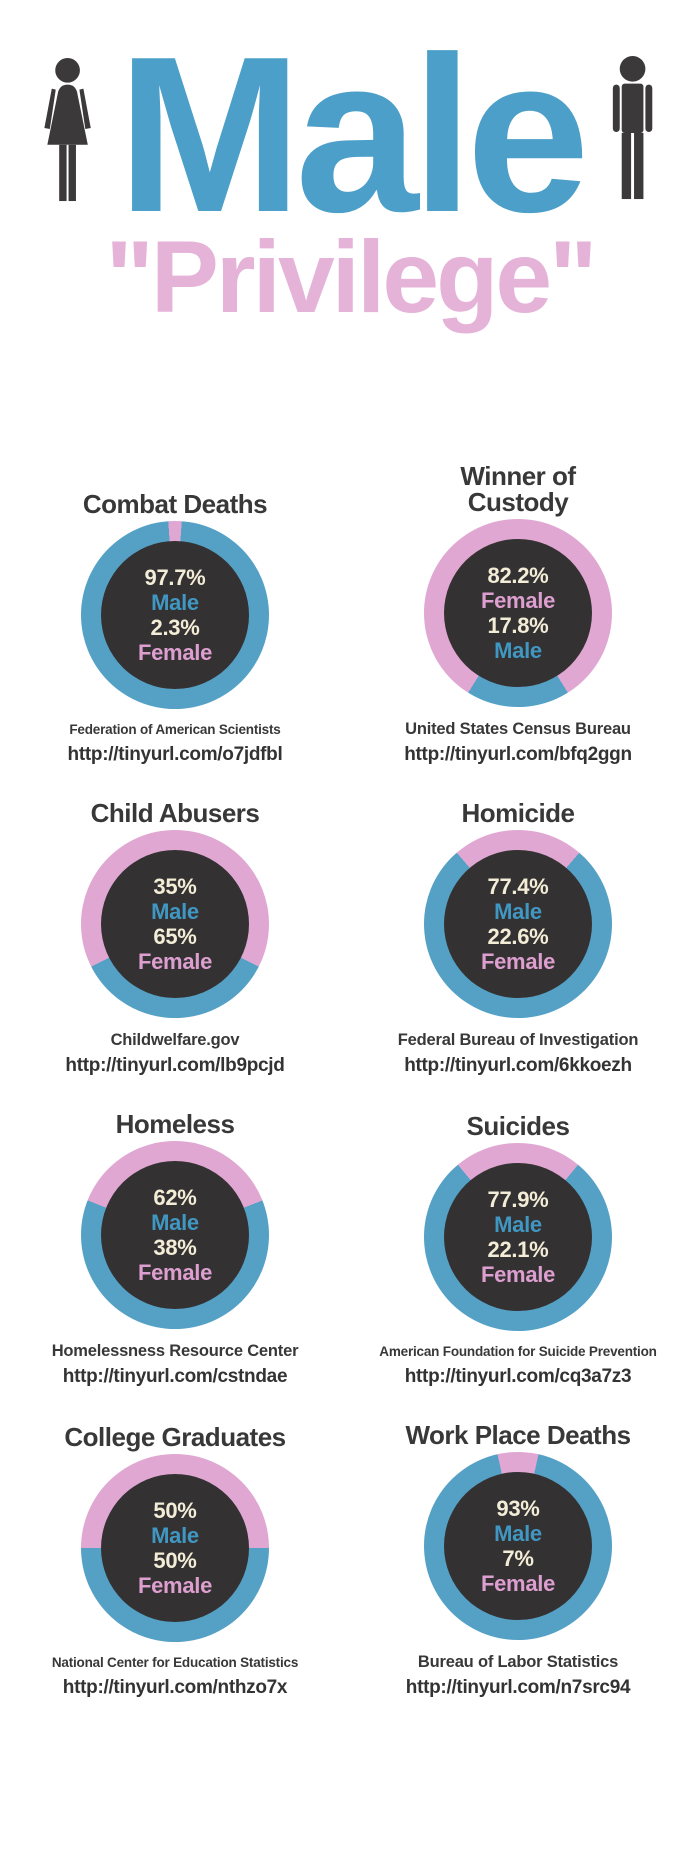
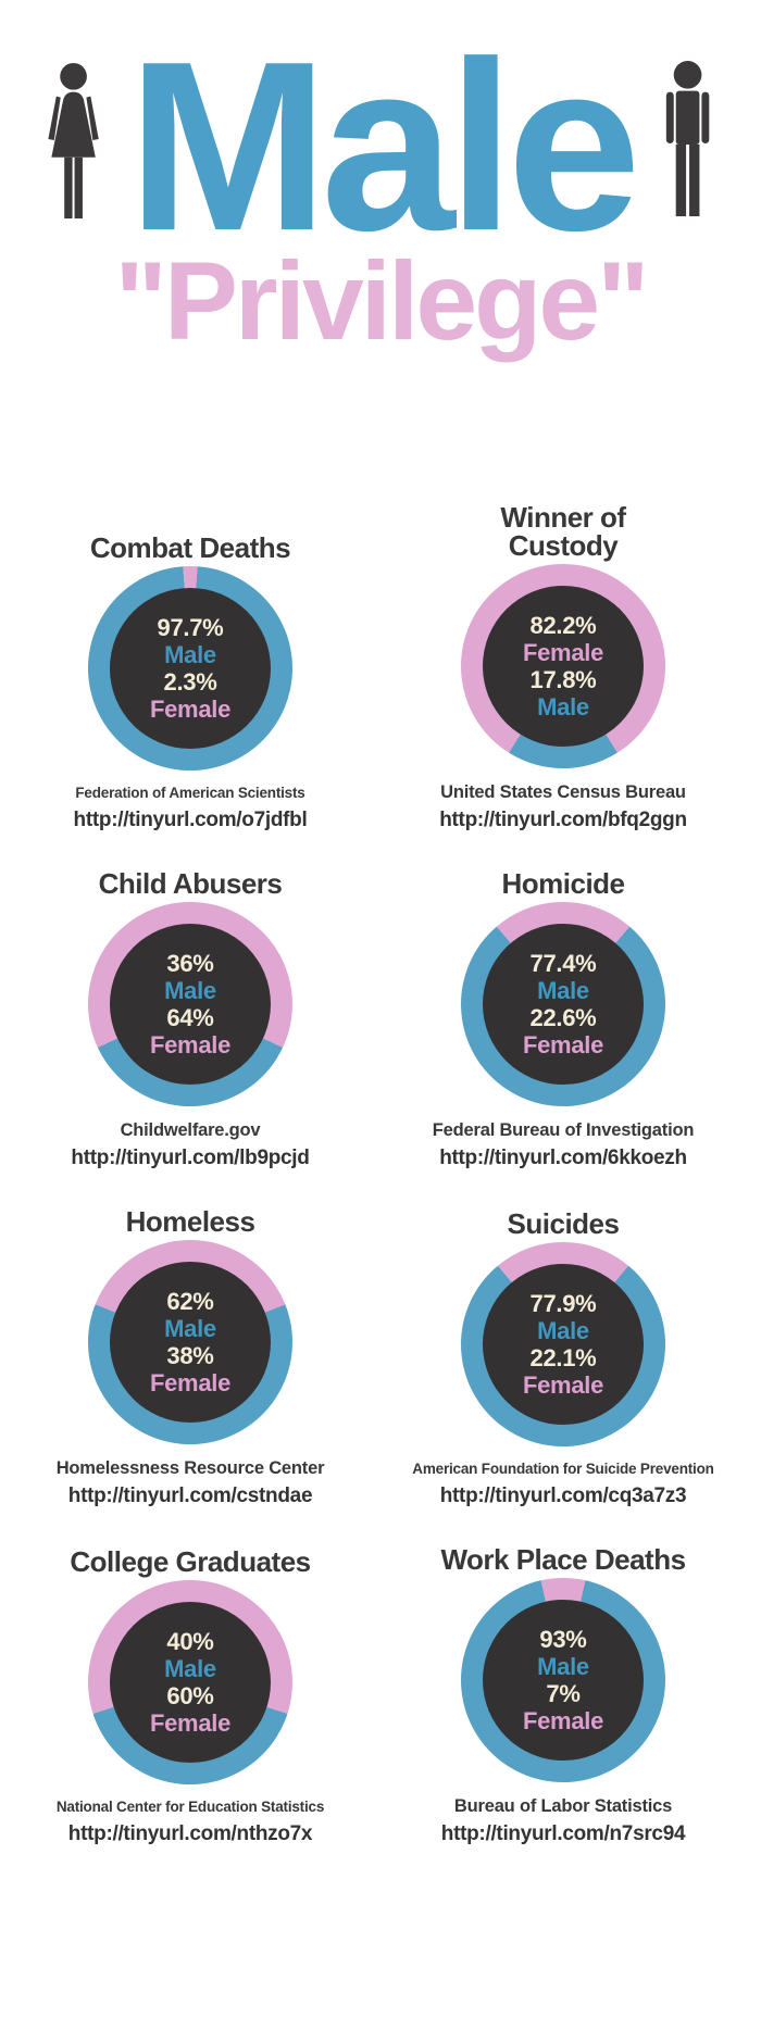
Child Abusers/Male: 35% -> 36%
Child Abusers/Female: 65% -> 64%
College Graduates/Male: 50% -> 40%
College Graduates/Female: 50% -> 60%
